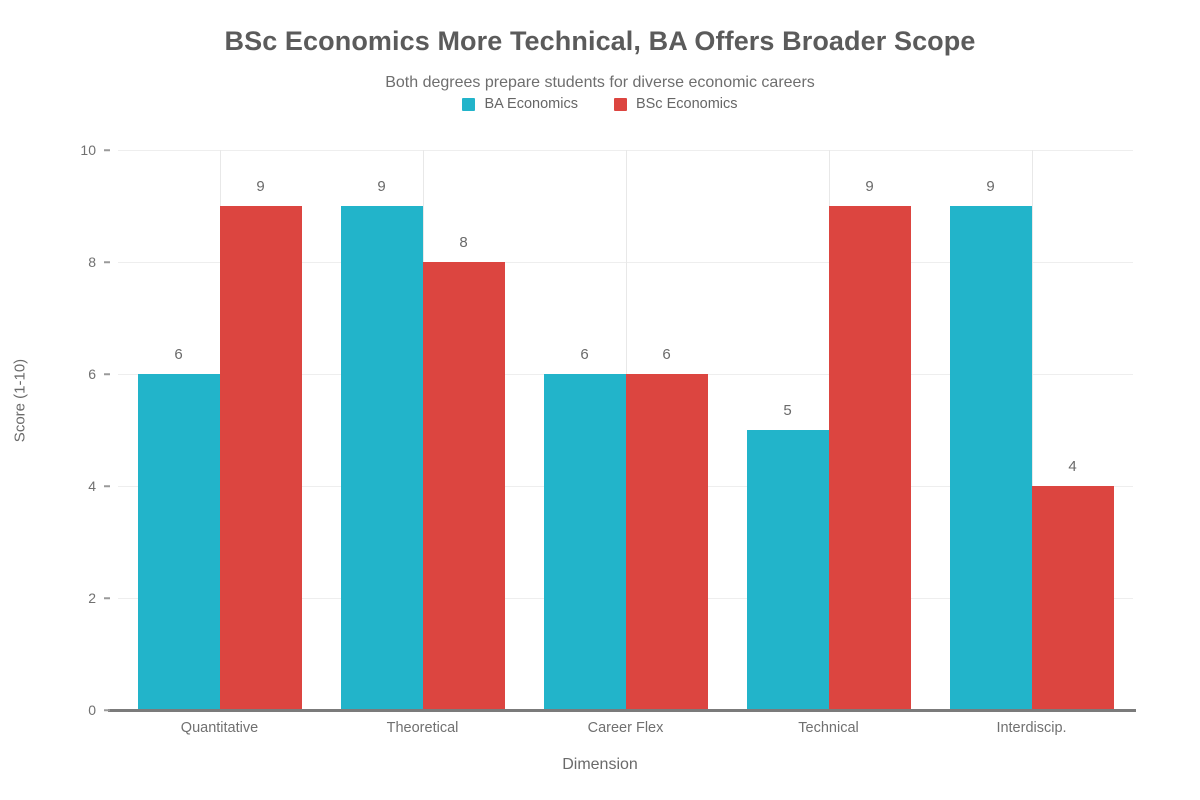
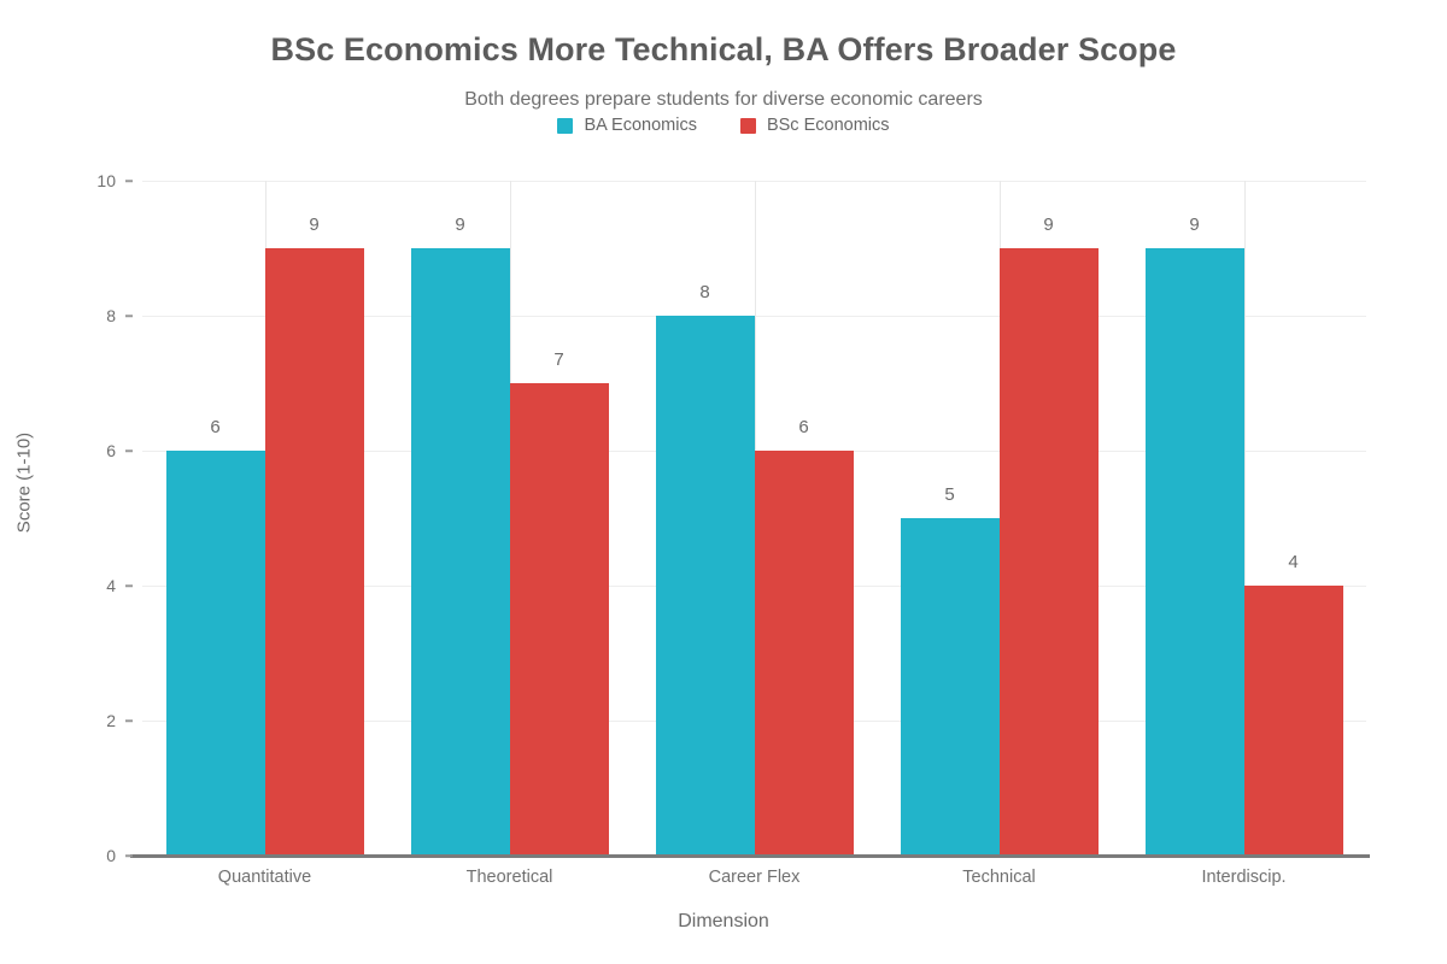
BSc Economics/Theoretical: 8 -> 7
BA Economics/Career Flex: 6 -> 8
